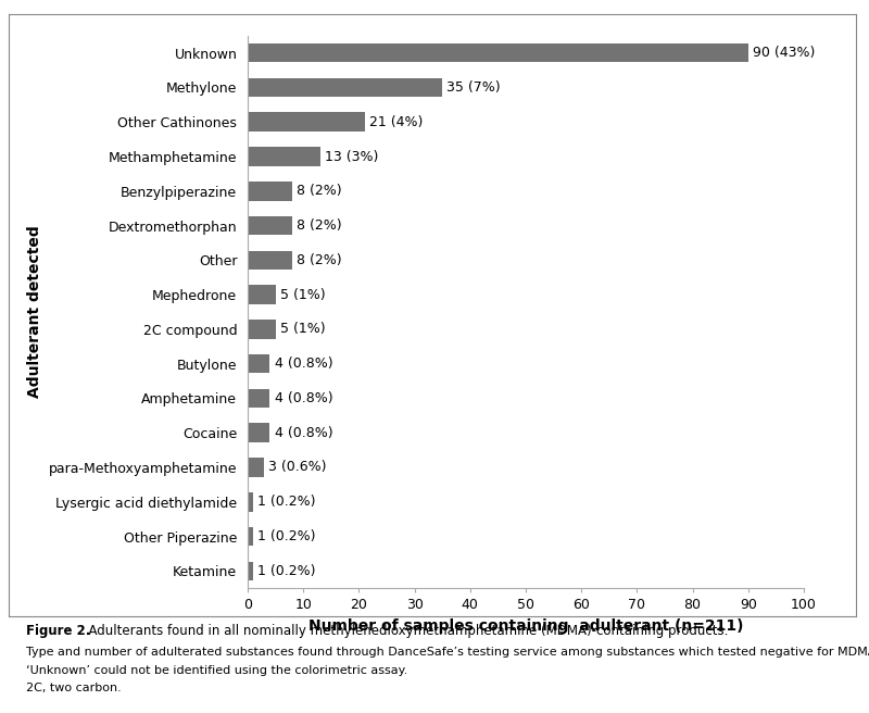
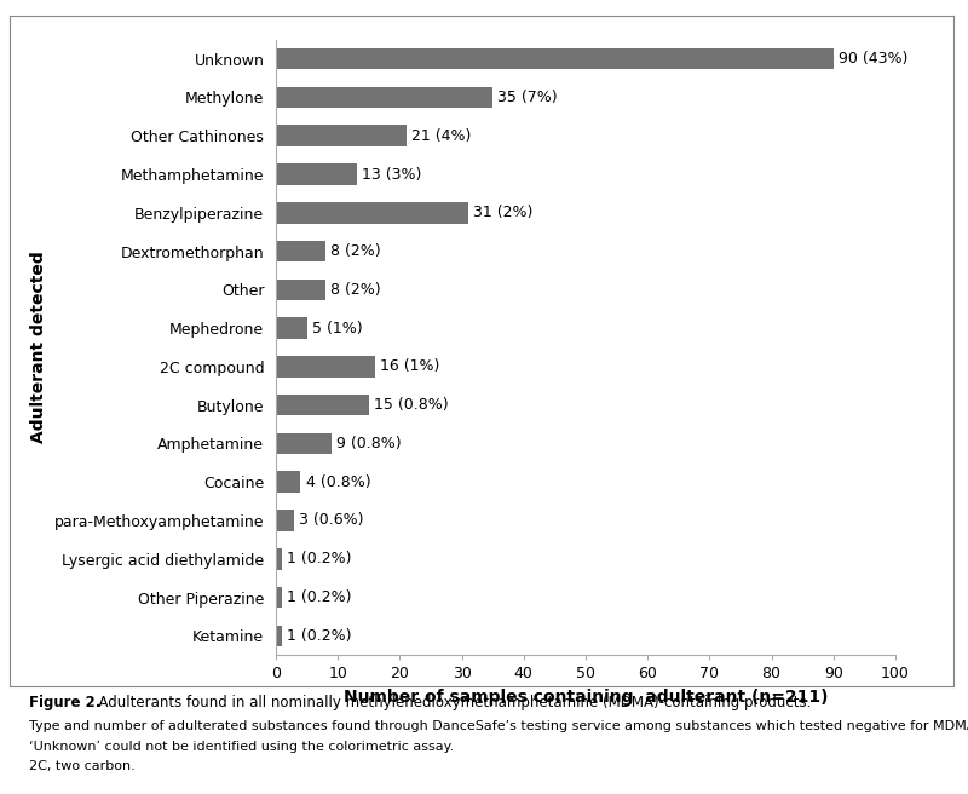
Benzylpiperazine: 8 -> 31
2C compound: 5 -> 16
Butylone: 4 -> 15
Amphetamine: 4 -> 9
